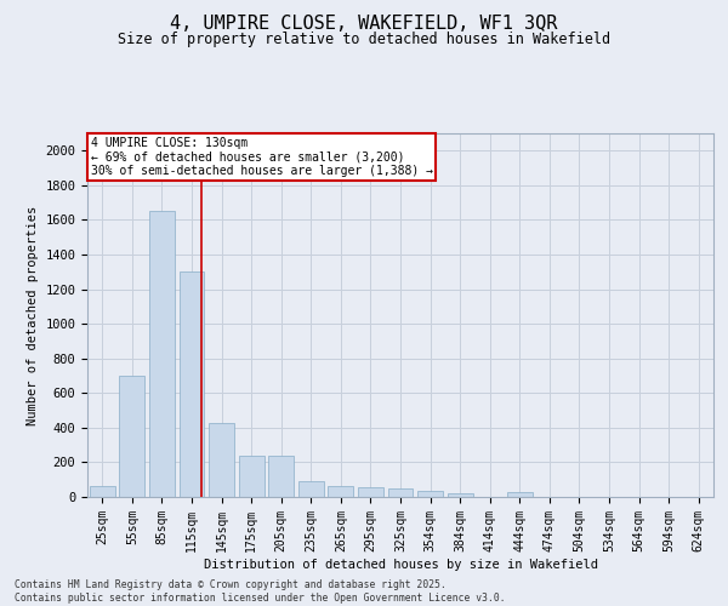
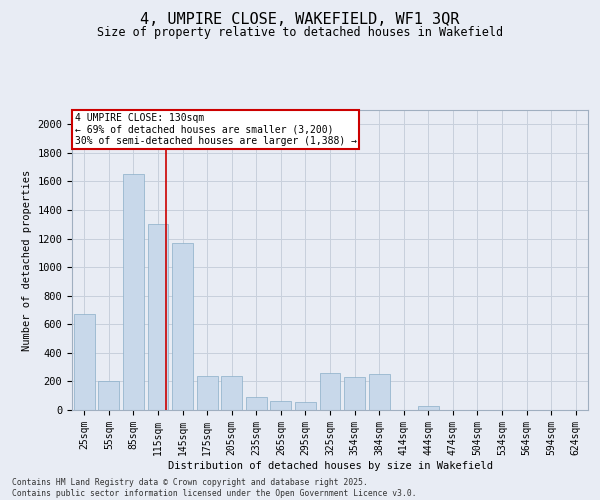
25sqm: 60 -> 670
55sqm: 700 -> 200
145sqm: 430 -> 1170
325sqm: 50 -> 260
354sqm: 40 -> 230
384sqm: 20 -> 250
